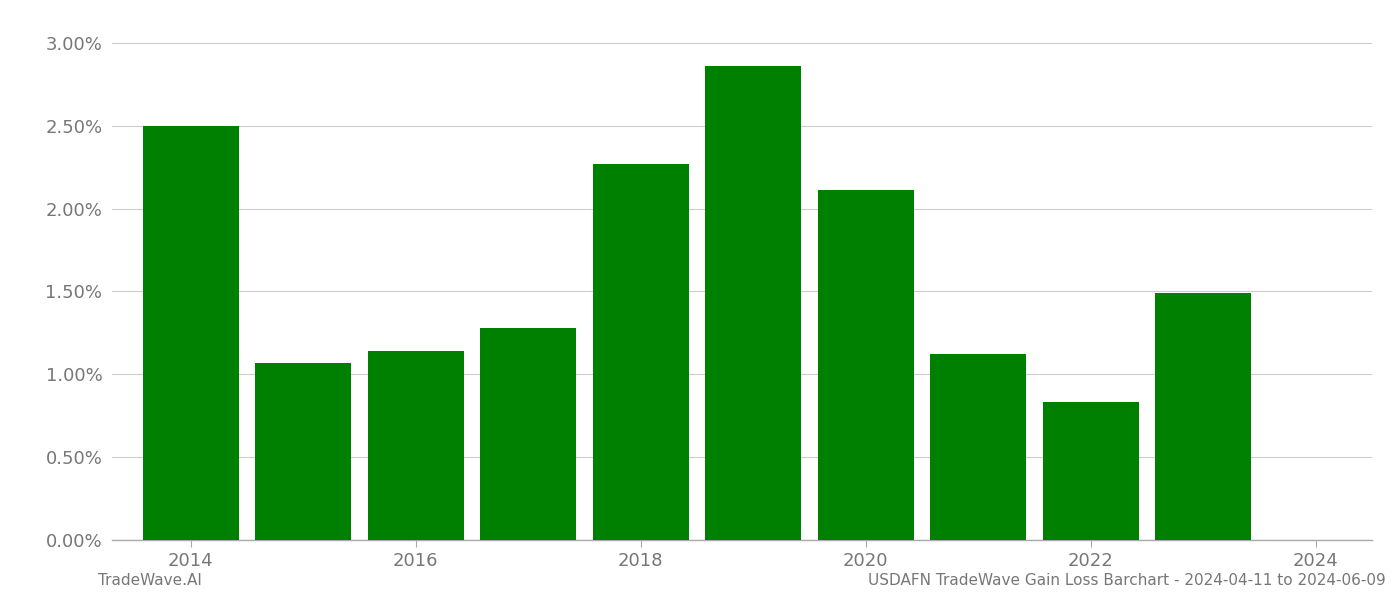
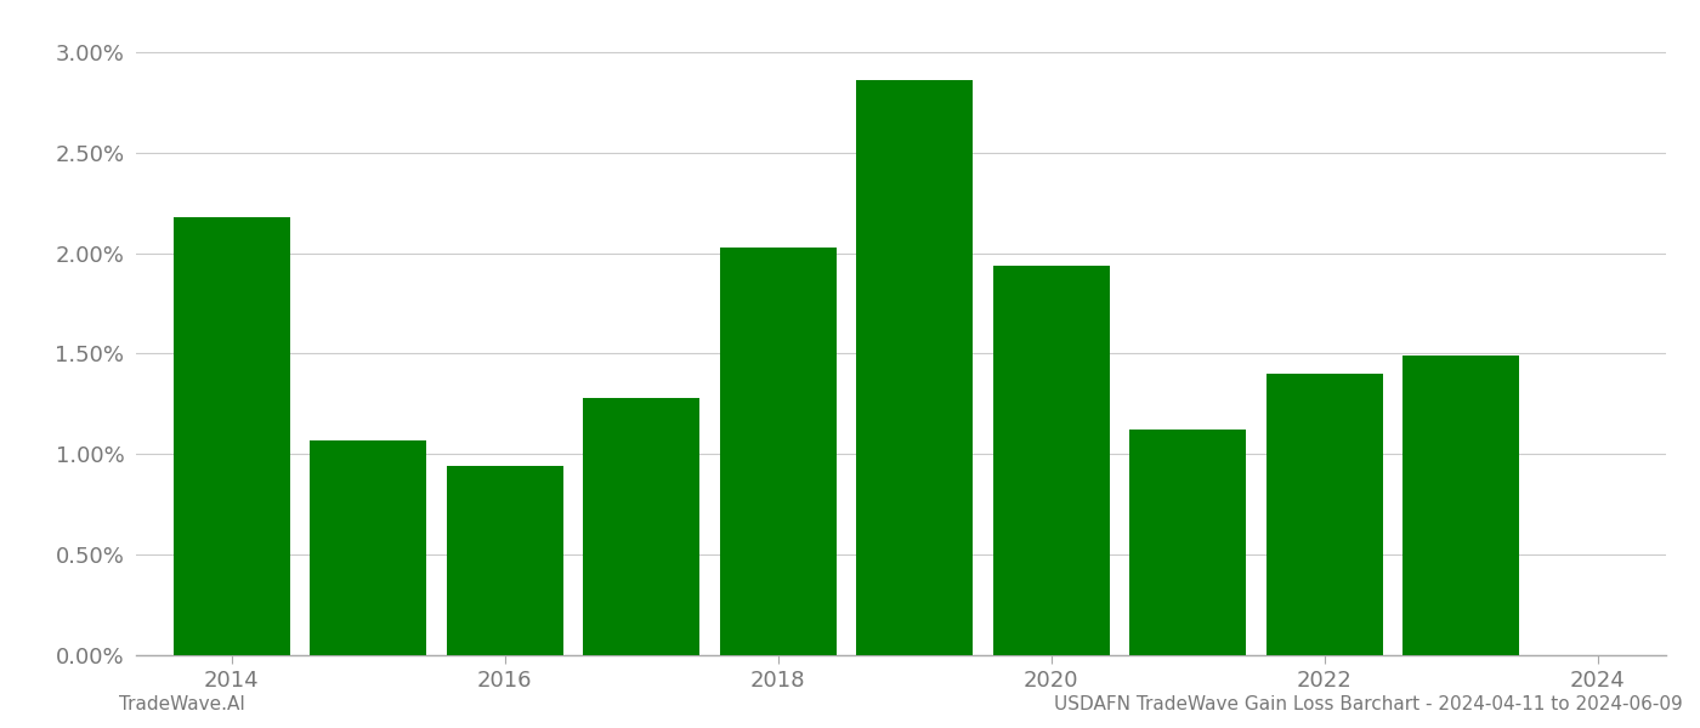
2014: 2.50% -> 2.18%
2016: 1.14% -> 0.94%
2018: 2.27% -> 2.03%
2020: 2.11% -> 1.94%
2022: 0.83% -> 1.40%
